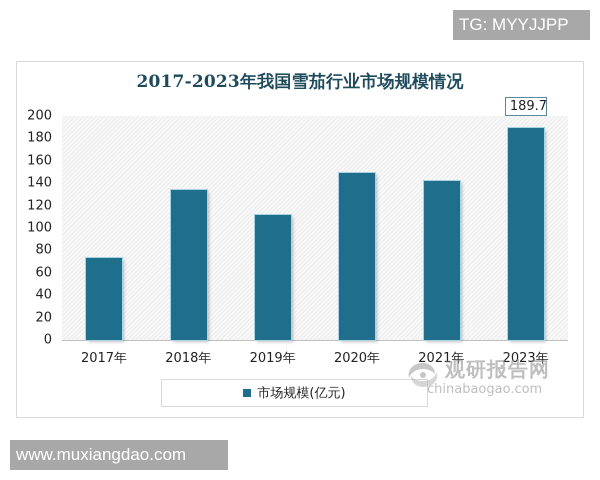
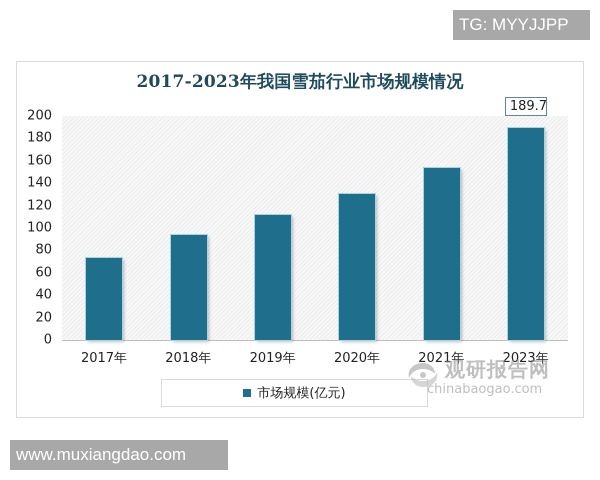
2018年: 134 -> 94
2020年: 149 -> 130
2021年: 142 -> 154
